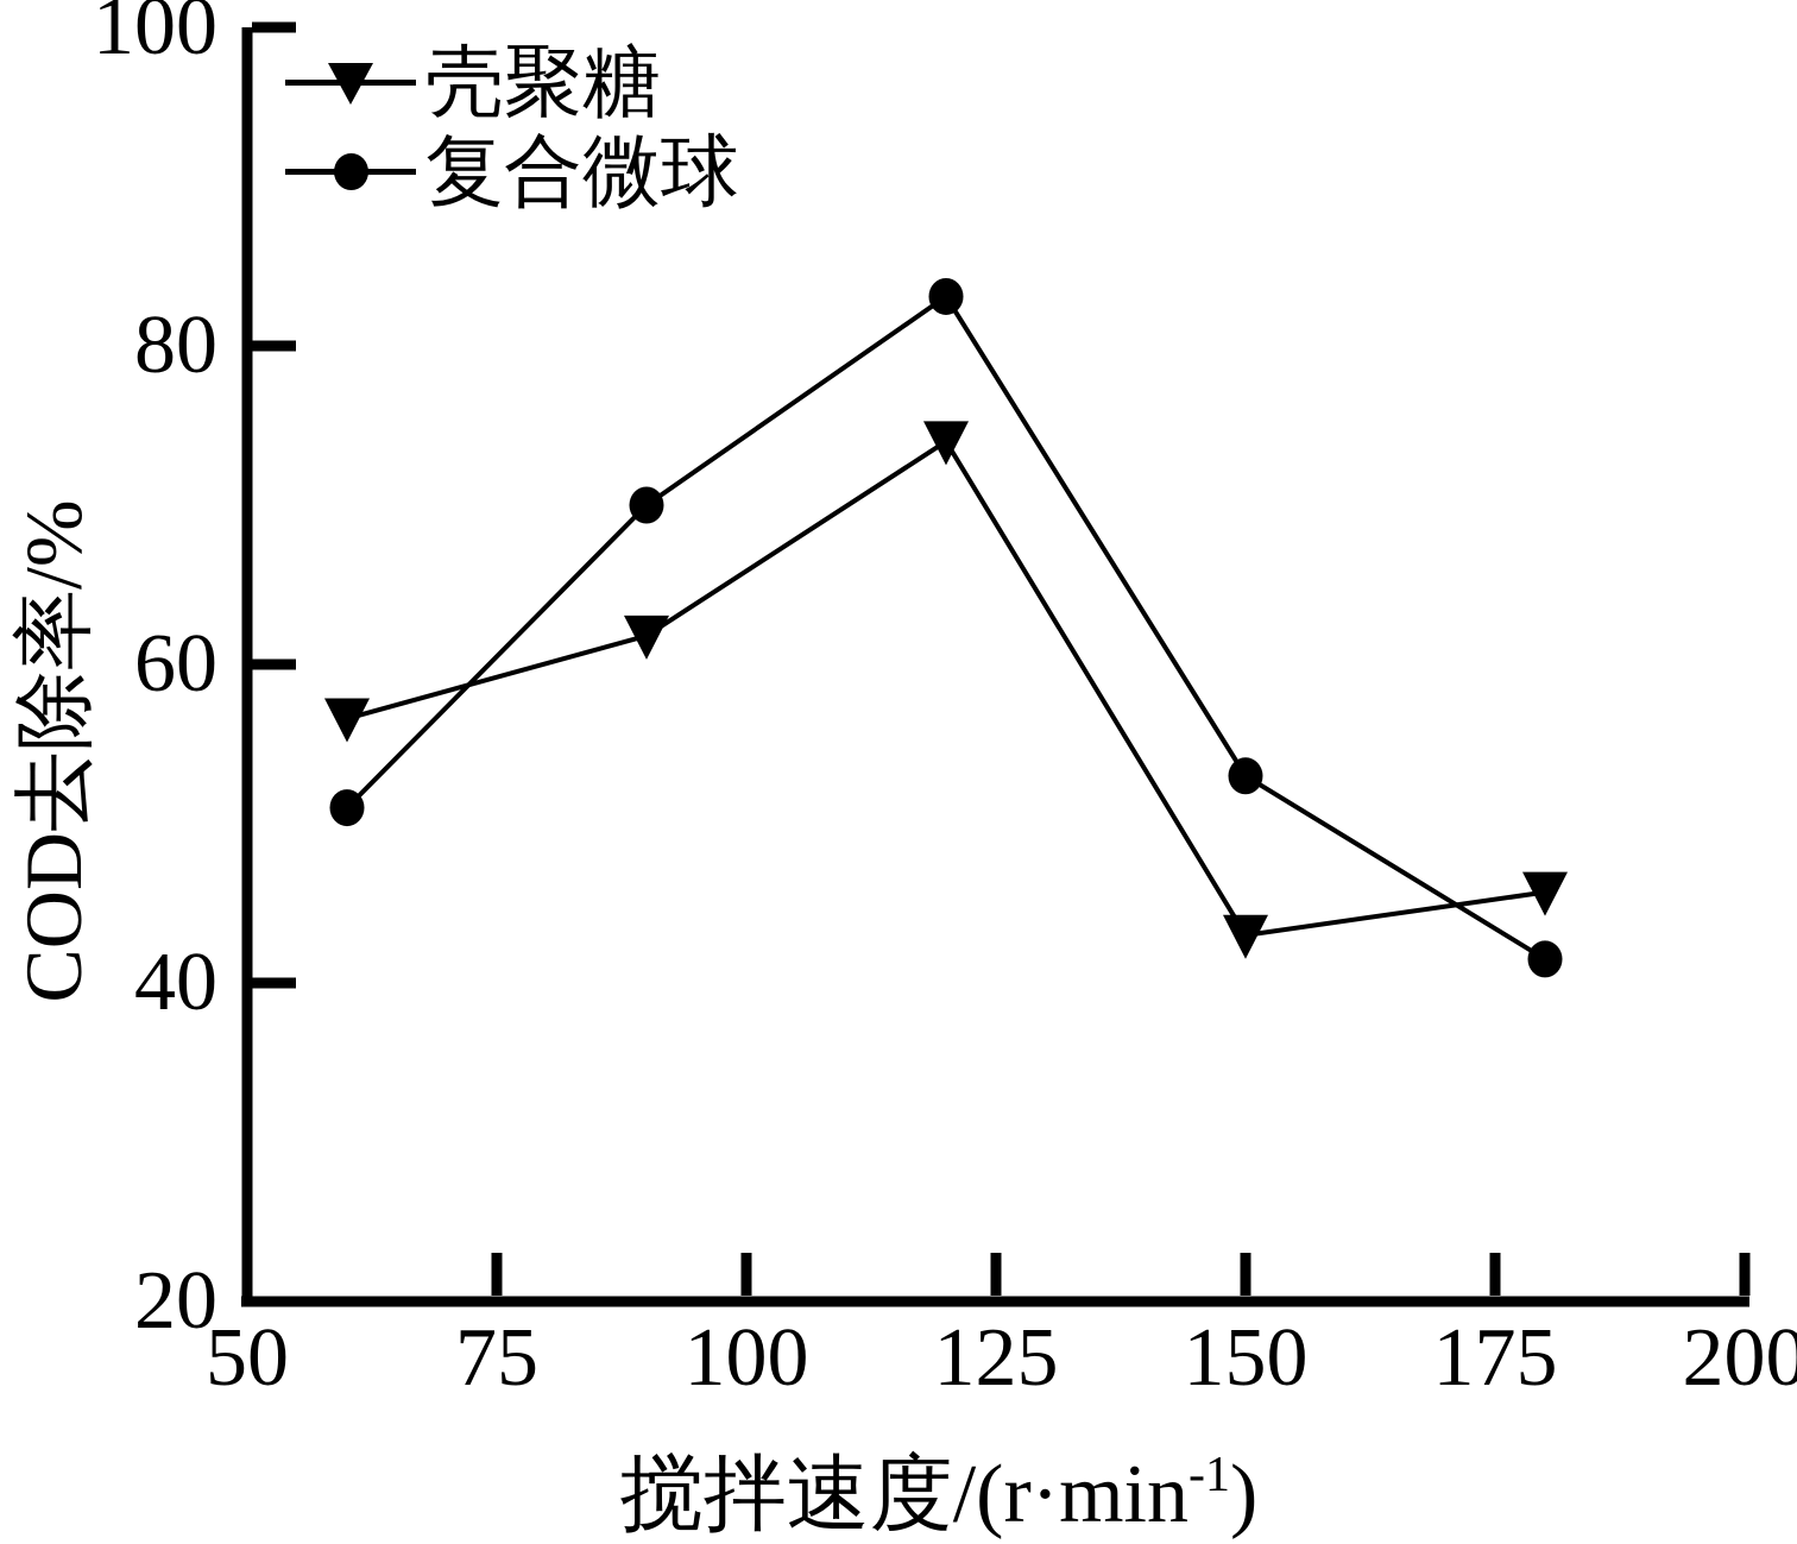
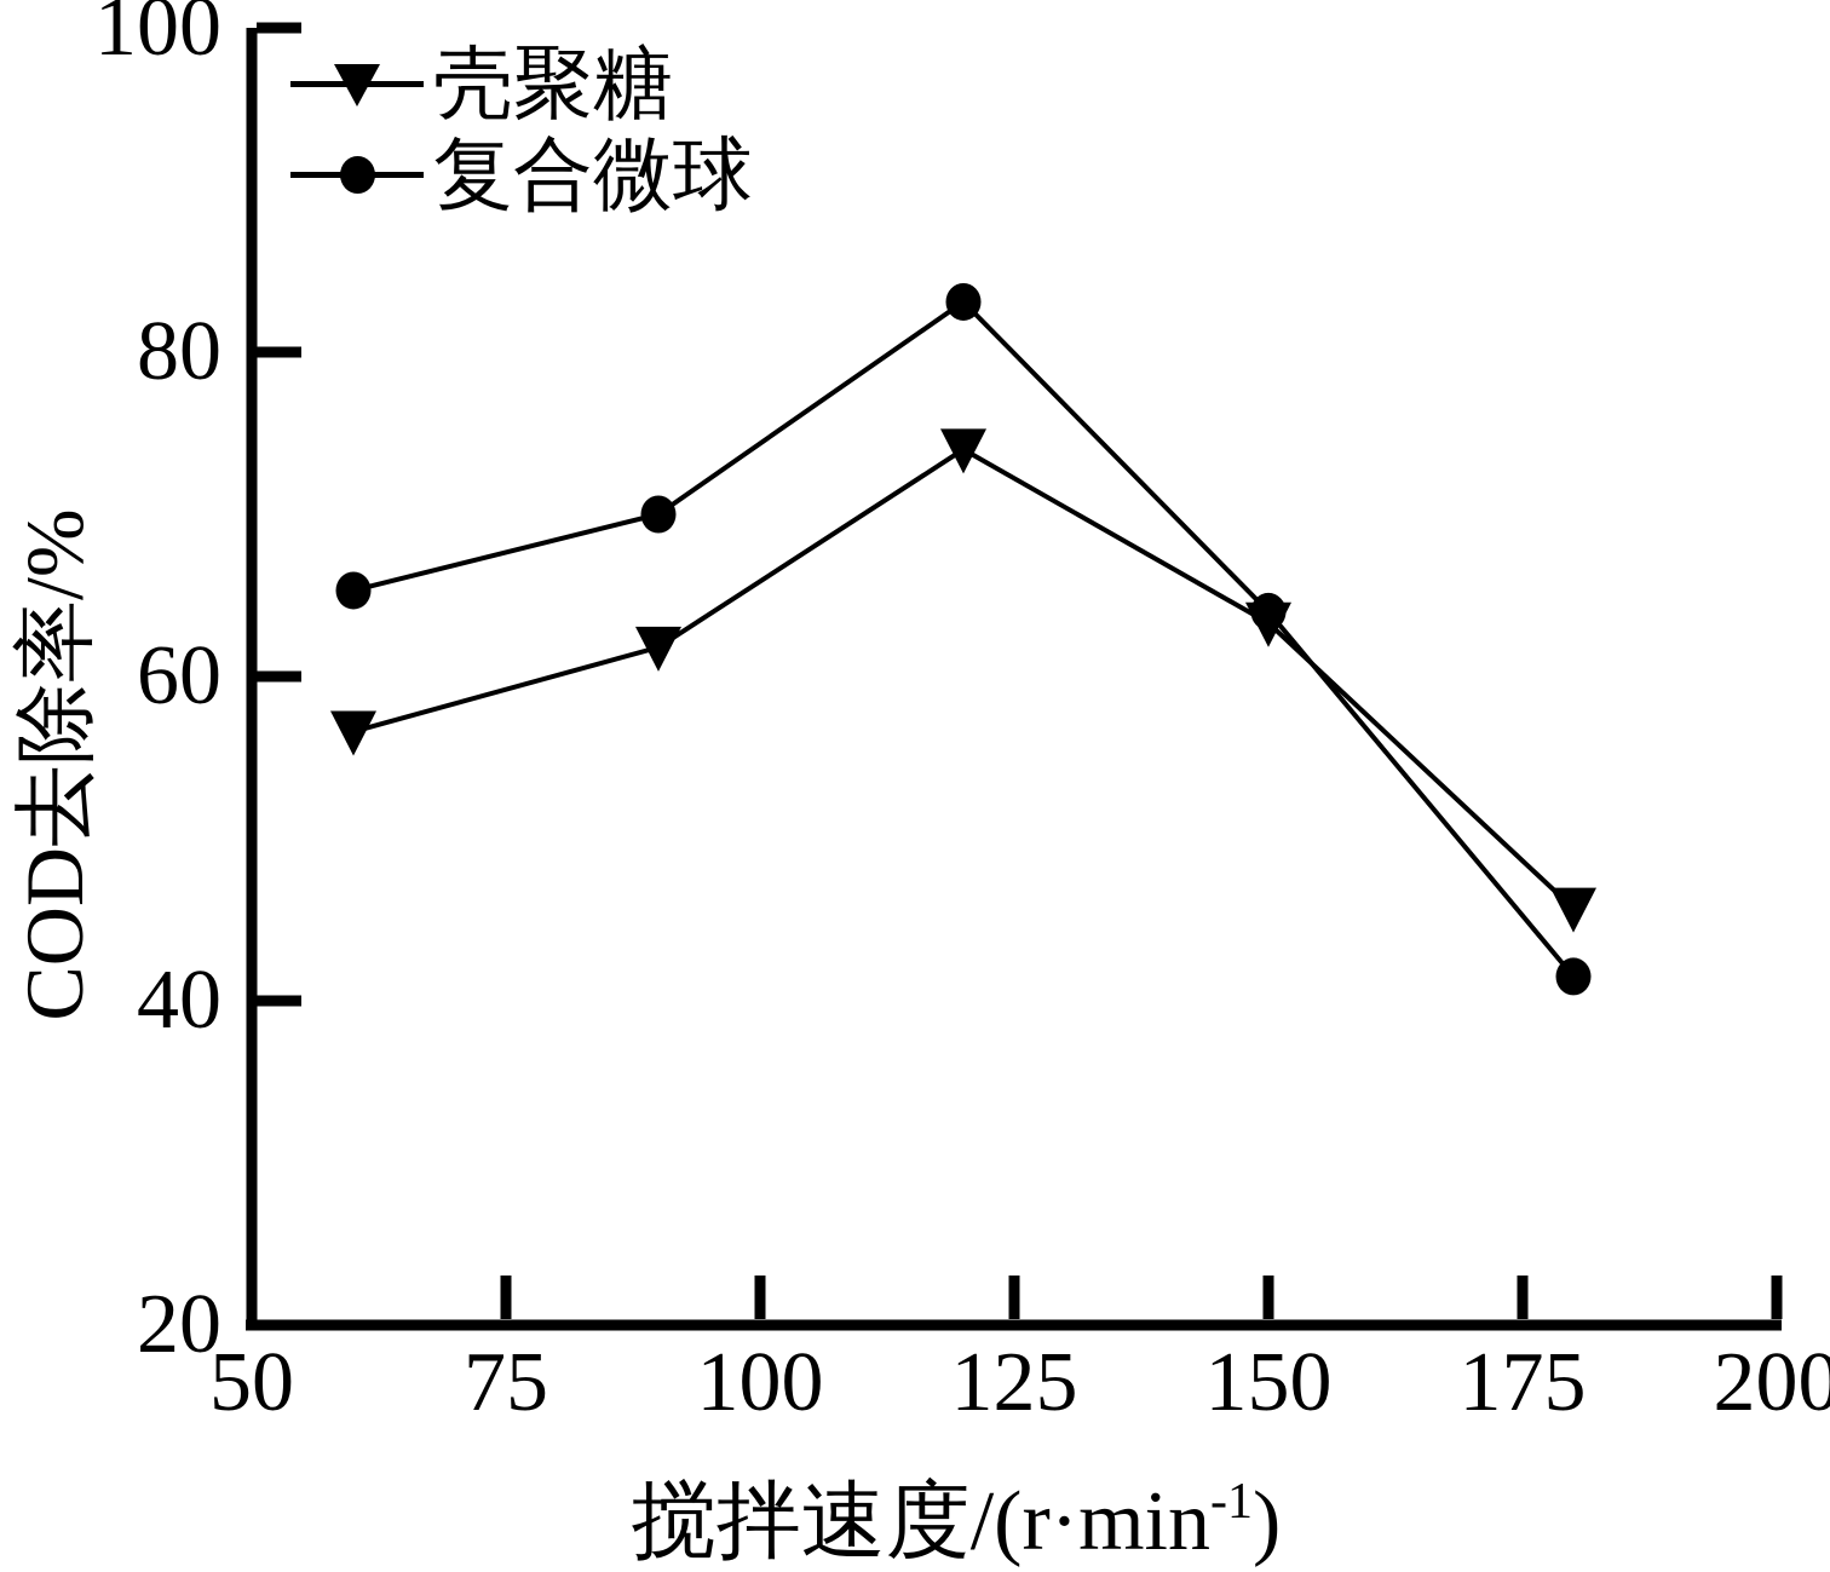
复合微球/60: 51 -> 65
壳聚糖/150: 43 -> 63
复合微球/150: 53 -> 64
